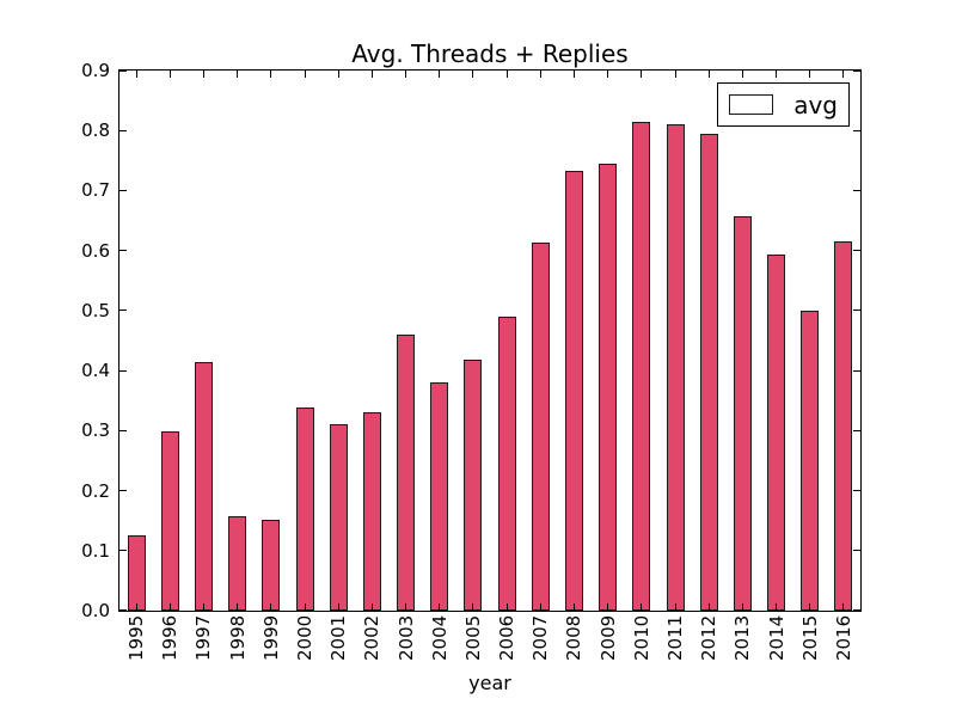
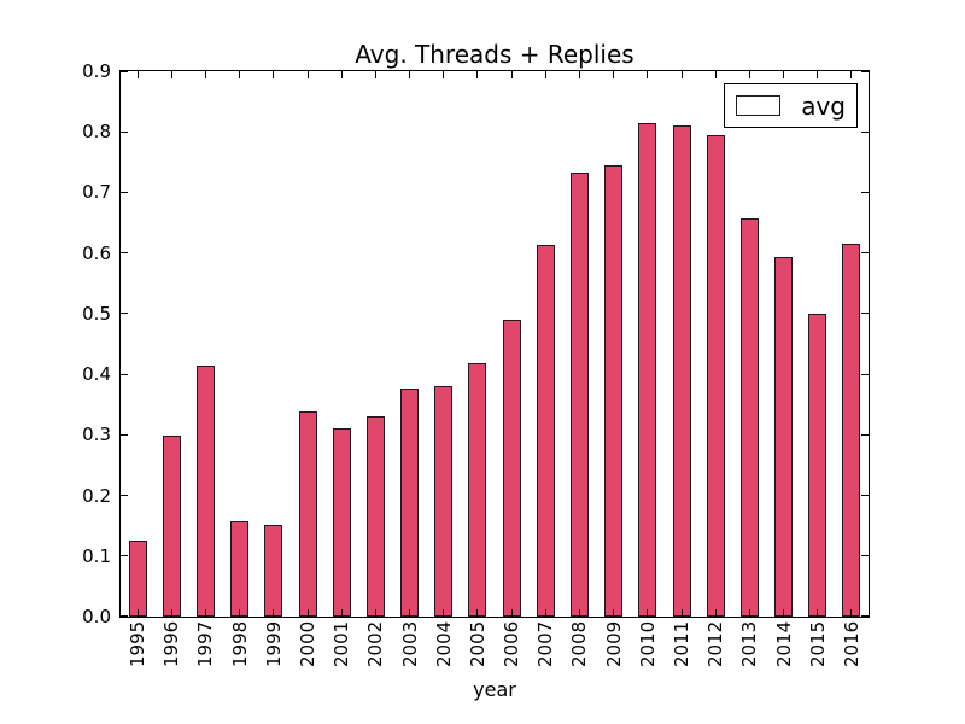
2003: 0.46 -> 0.38
